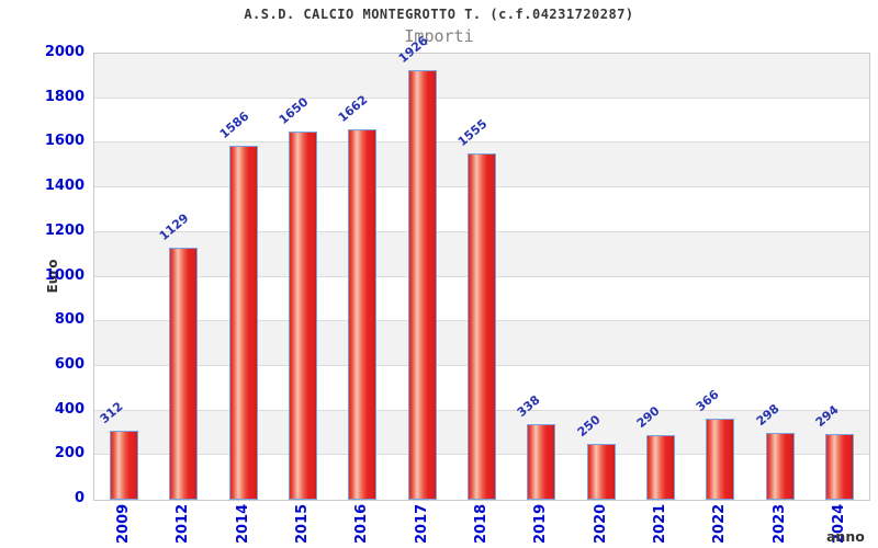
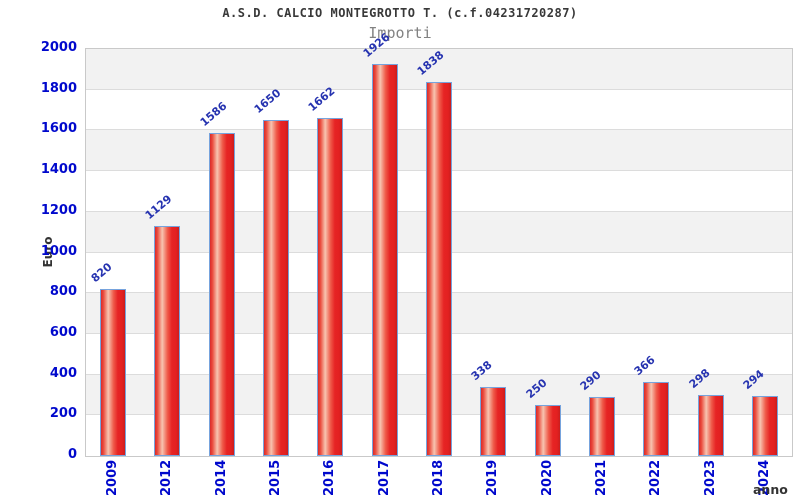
2009: 312 -> 820
2018: 1555 -> 1838
